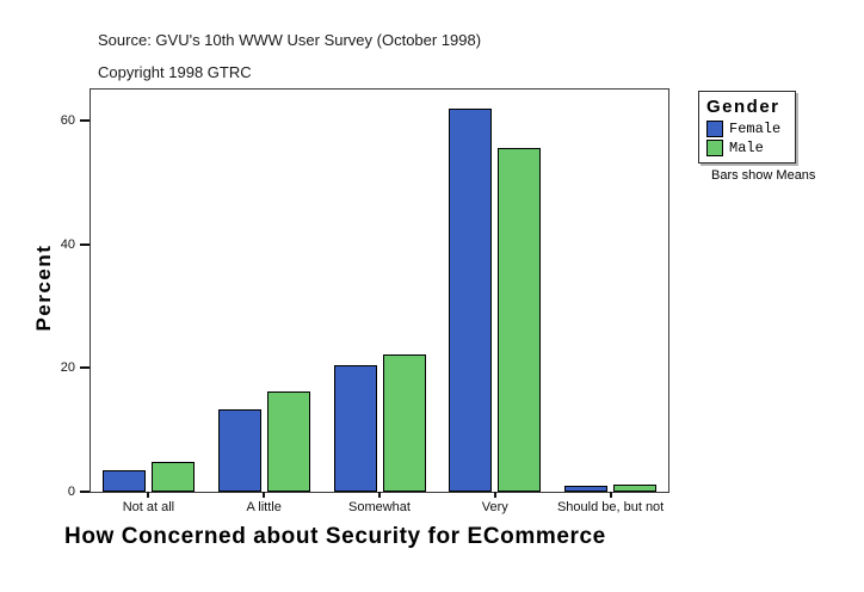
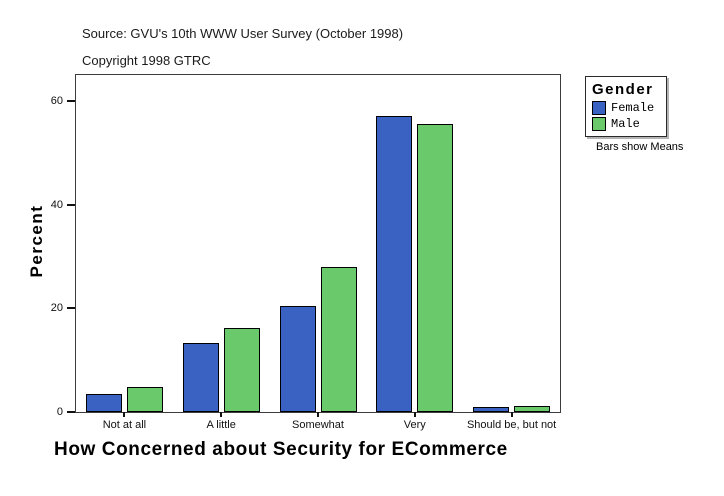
Male/Somewhat: 22 -> 28
Female/Very: 62 -> 57
